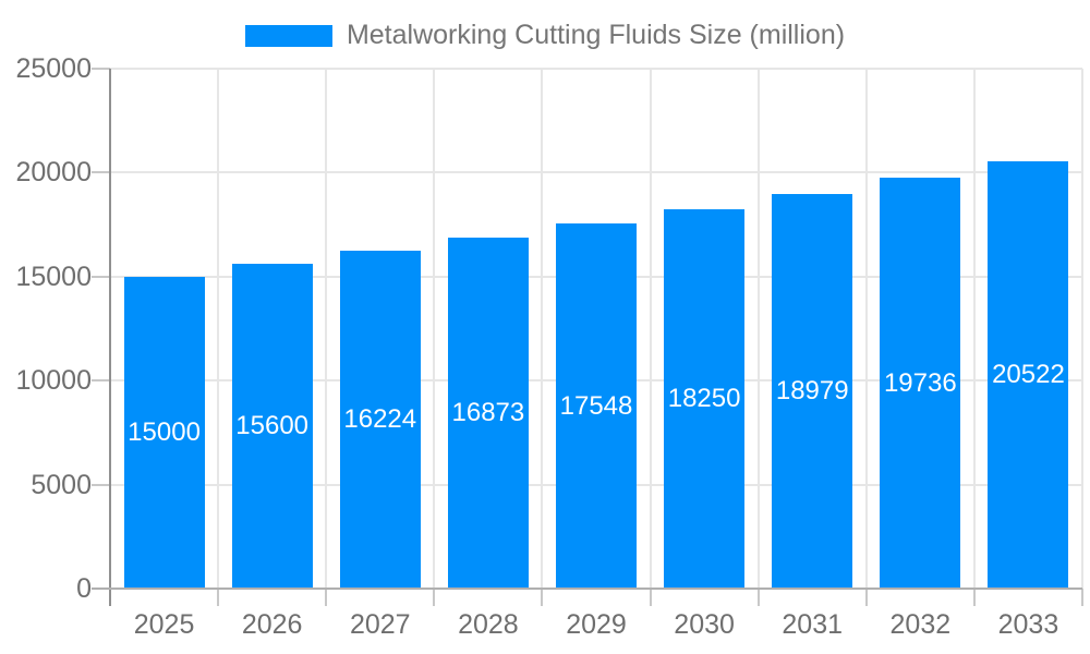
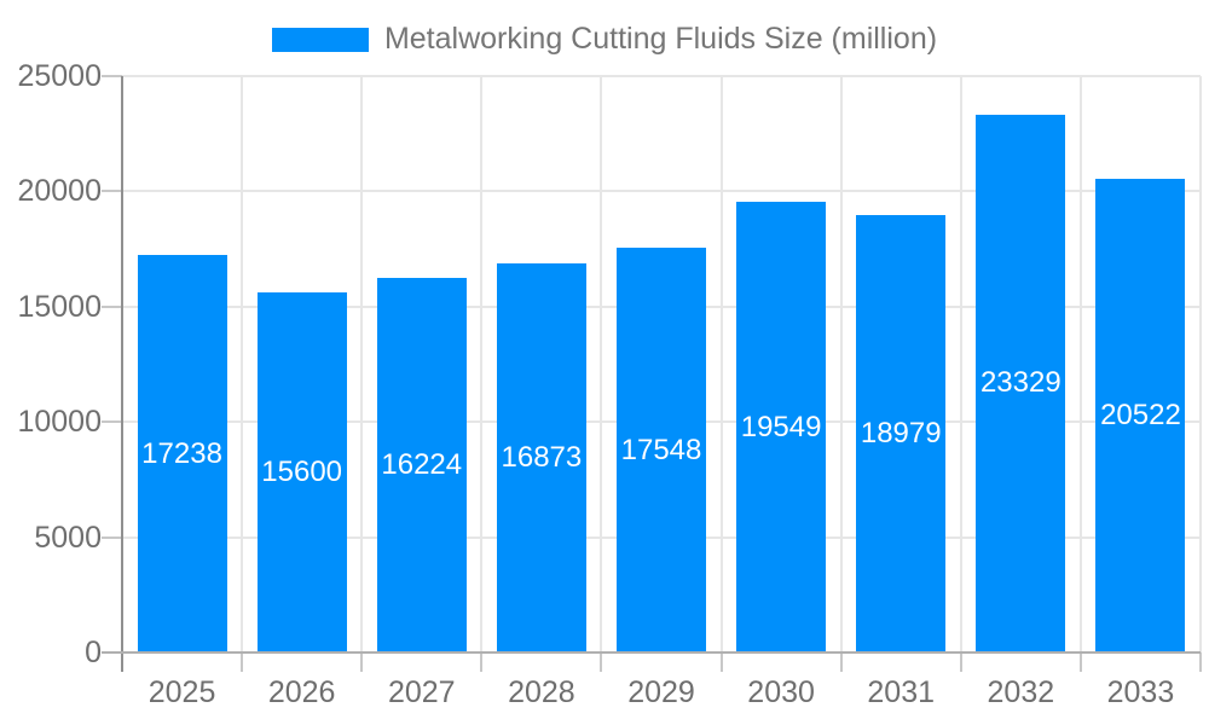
2025: 15000 -> 17238
2030: 18250 -> 19549
2032: 19736 -> 23329
